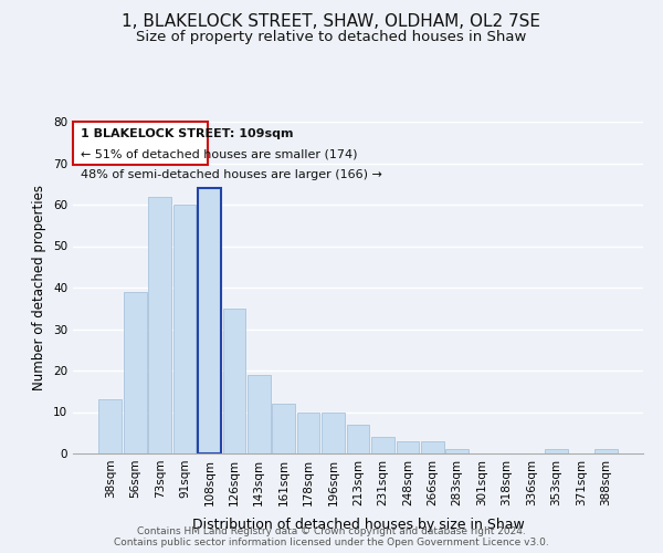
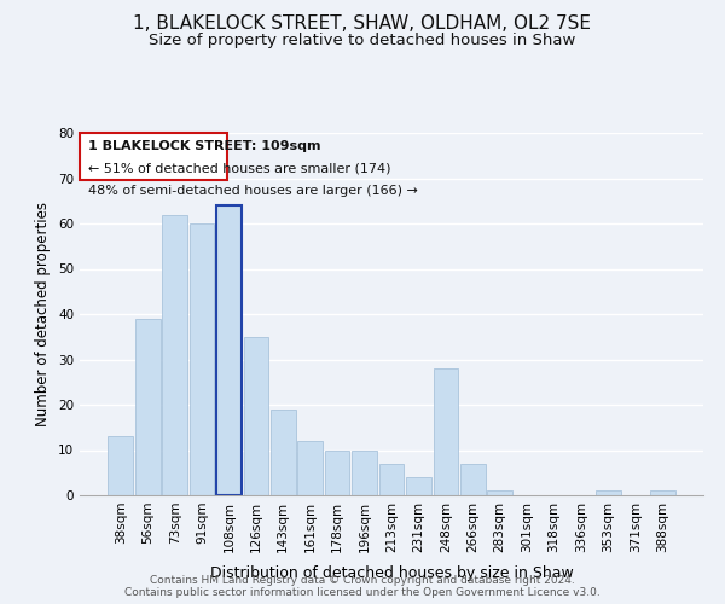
248sqm: 3 -> 28
266sqm: 3 -> 7
